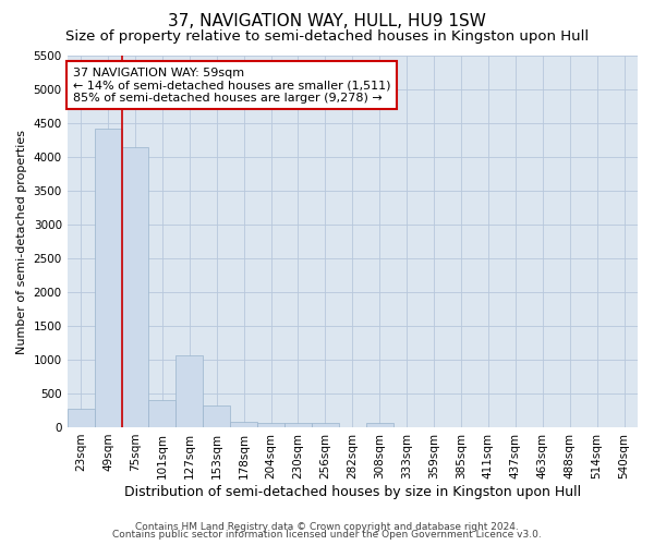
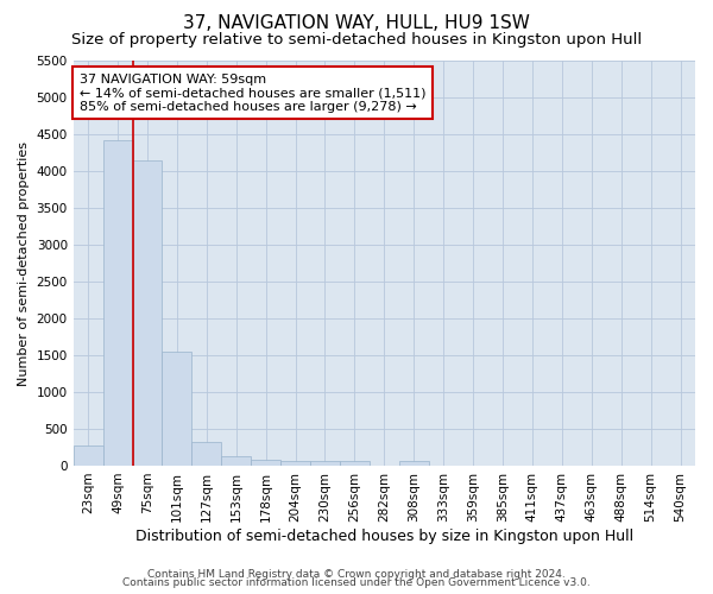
101sqm: 400 -> 1550
127sqm: 1060 -> 320
153sqm: 320 -> 130
